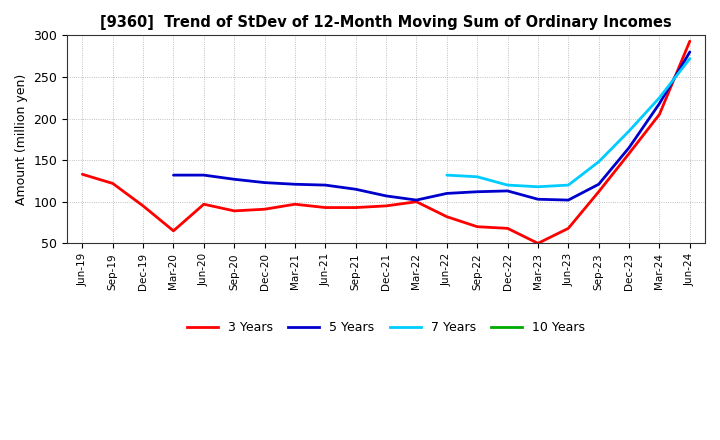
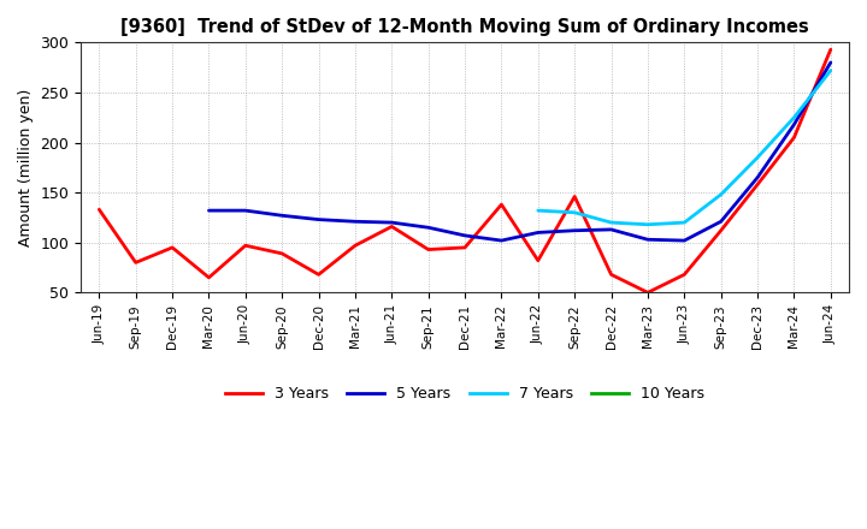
3 Years/Sep-19: 122 -> 80
3 Years/Dec-20: 91 -> 68
3 Years/Jun-21: 93 -> 116
3 Years/Mar-22: 100 -> 138
3 Years/Sep-22: 70 -> 146
